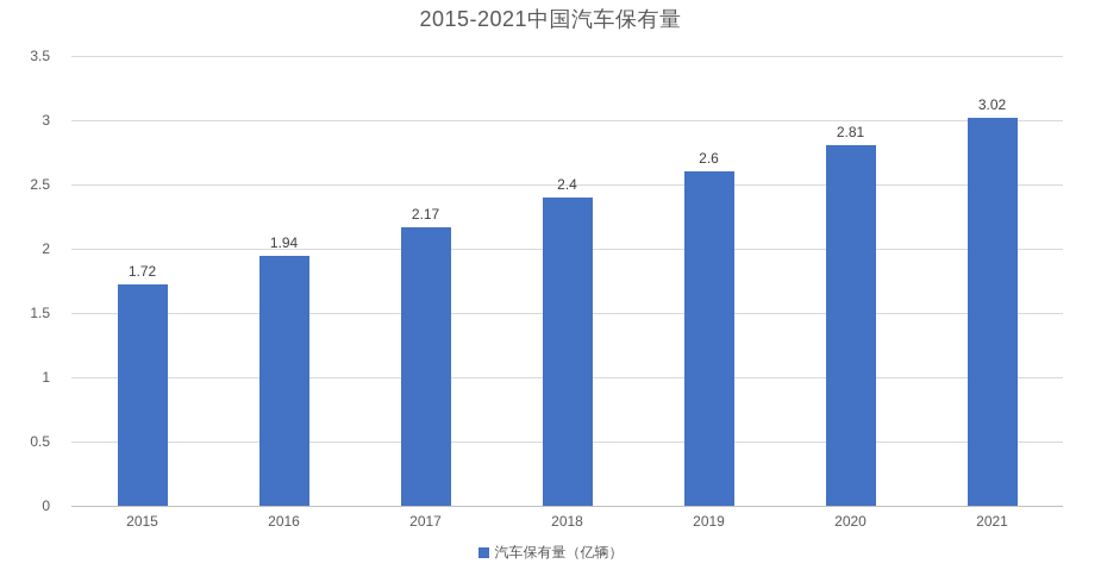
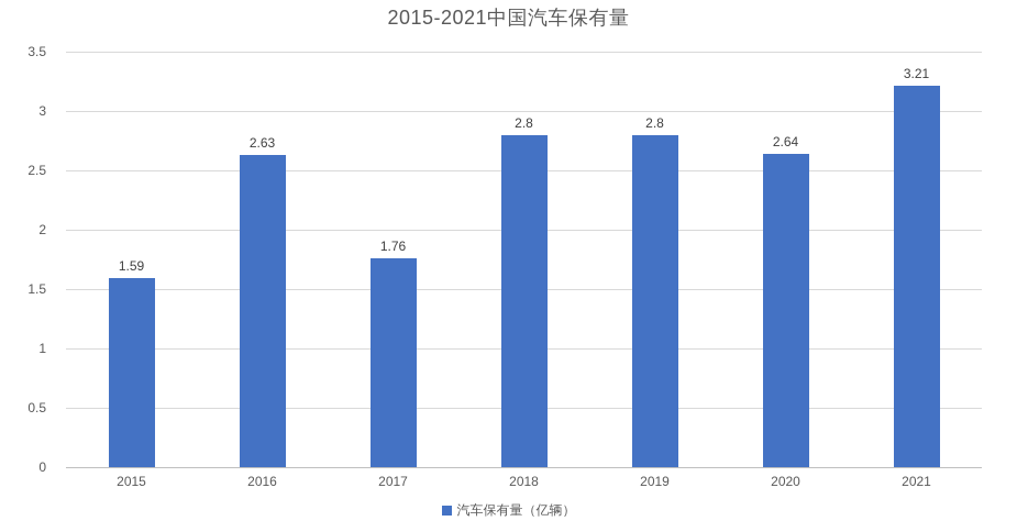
2015: 1.72 -> 1.59
2016: 1.94 -> 2.63
2017: 2.17 -> 1.76
2018: 2.4 -> 2.8
2019: 2.6 -> 2.8
2020: 2.81 -> 2.64
2021: 3.02 -> 3.21
